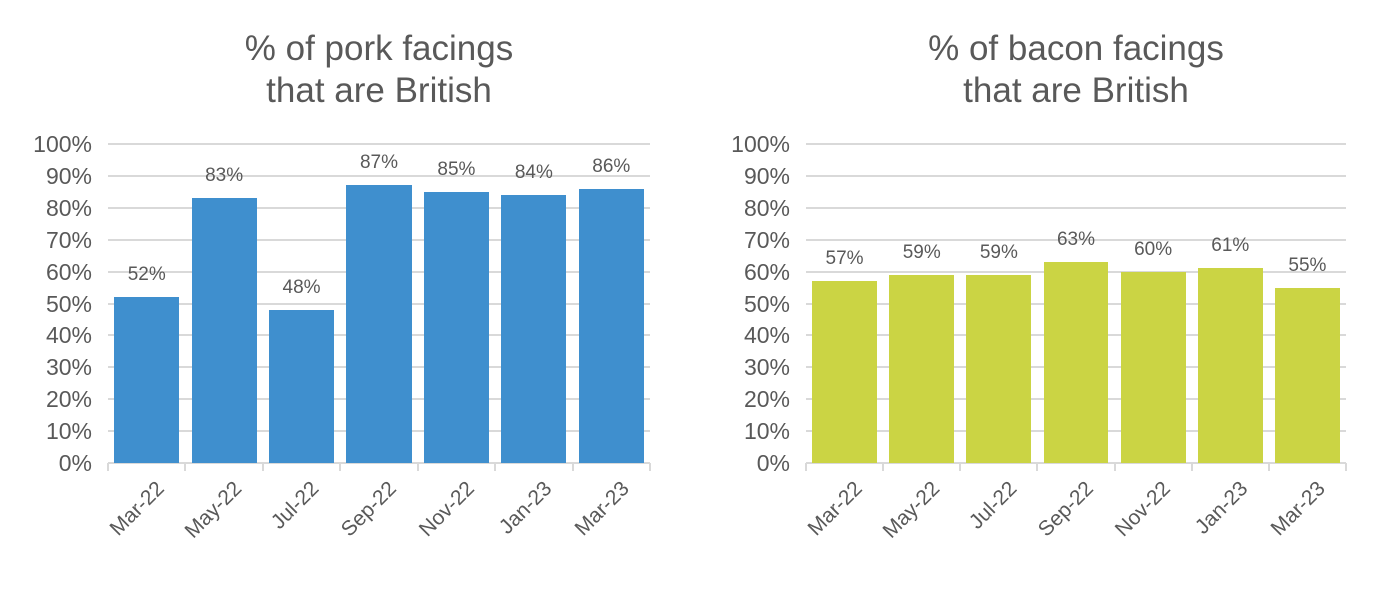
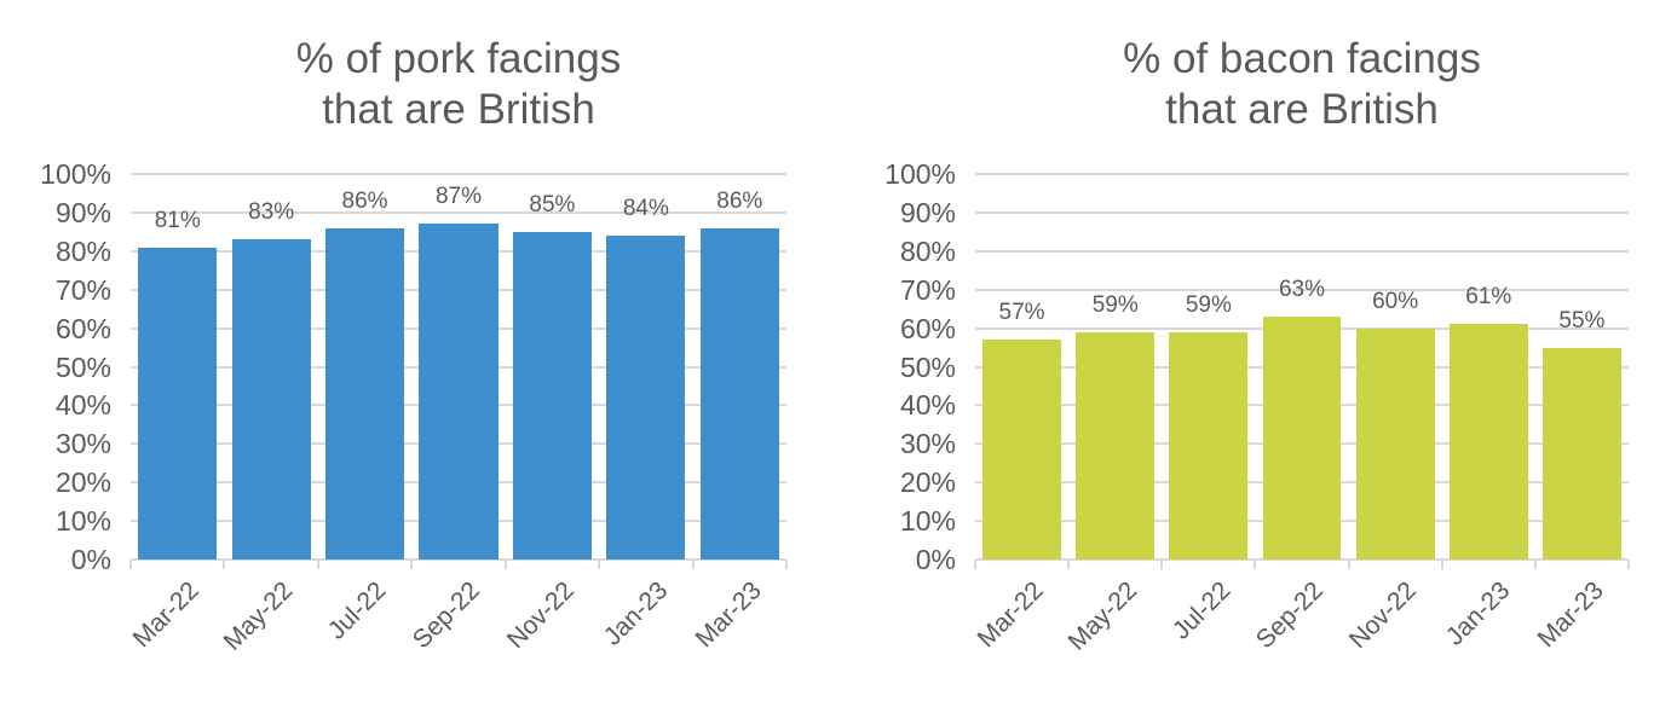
% of pork facings that are British/Mar-22: 52% -> 81%
% of pork facings that are British/Jul-22: 48% -> 86%
